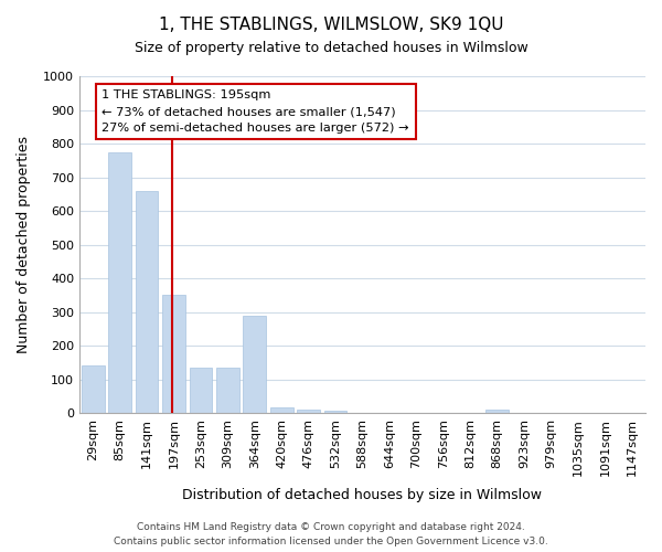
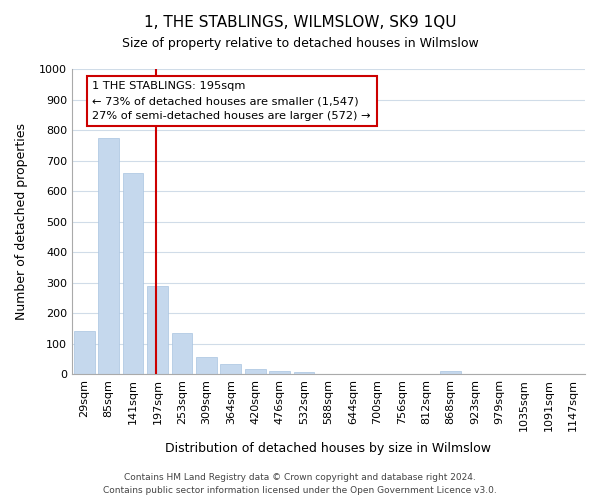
197sqm: 350 -> 290
309sqm: 135 -> 55
364sqm: 290 -> 32
